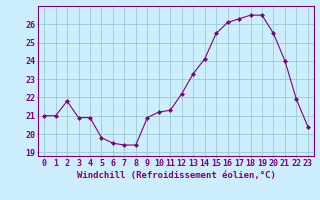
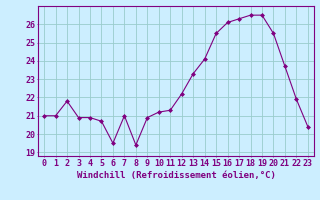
5: 19.8 -> 20.7
7: 19.4 -> 21.0
21: 24.0 -> 23.7
